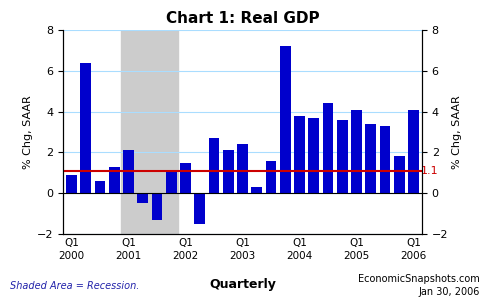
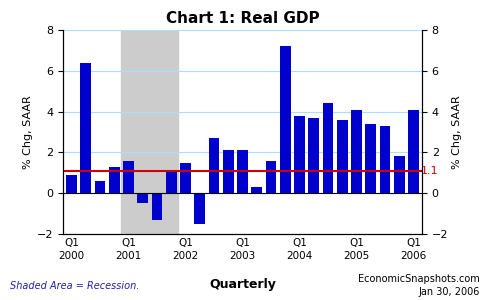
Q1 2001: 2.1 -> 1.6
Q1 2003: 2.4 -> 2.1
